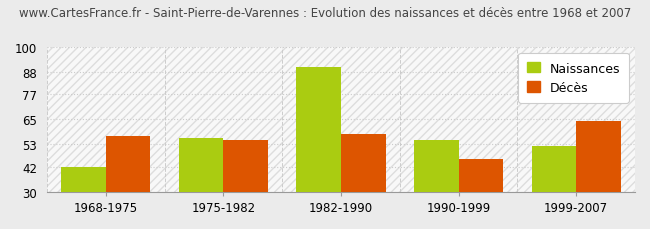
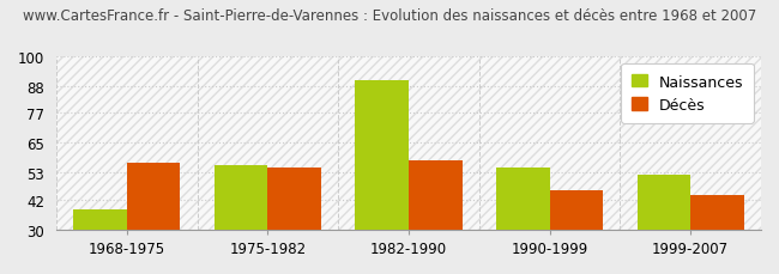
Naissances/1968-1975: 42 -> 38
Décès/1999-2007: 64 -> 44
